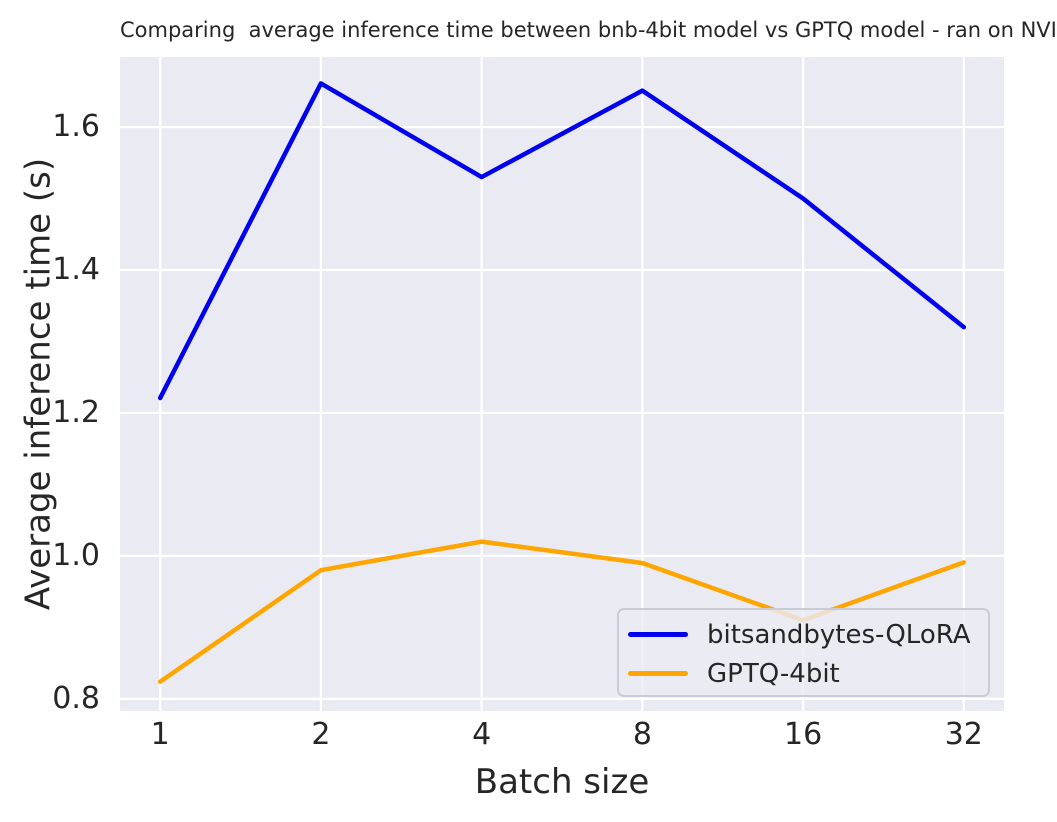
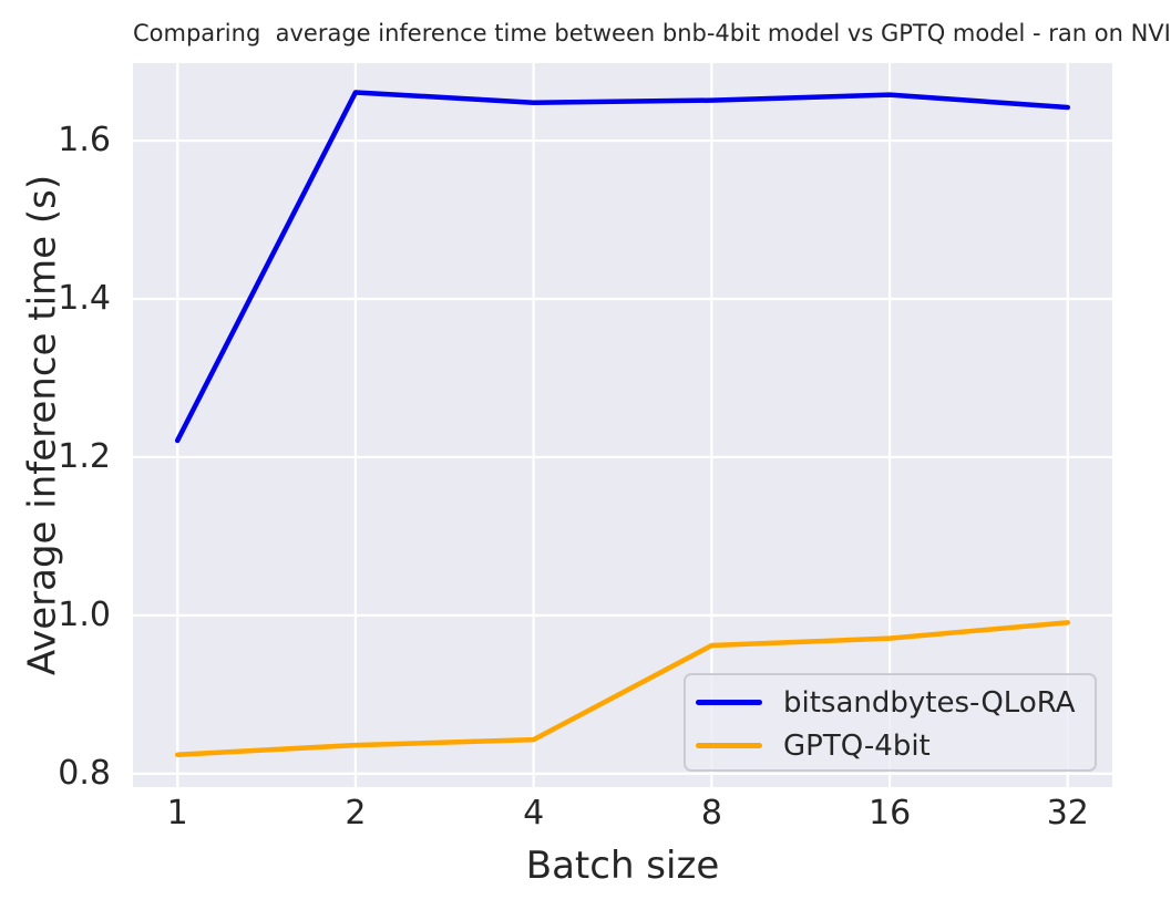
GPTQ-4bit/2: 0.98 -> 0.84
bitsandbytes-QLoRA/4: 1.53 -> 1.65
GPTQ-4bit/4: 1.02 -> 0.84
GPTQ-4bit/8: 0.99 -> 0.96
bitsandbytes-QLoRA/16: 1.50 -> 1.66
GPTQ-4bit/16: 0.91 -> 0.97
bitsandbytes-QLoRA/32: 1.32 -> 1.64
